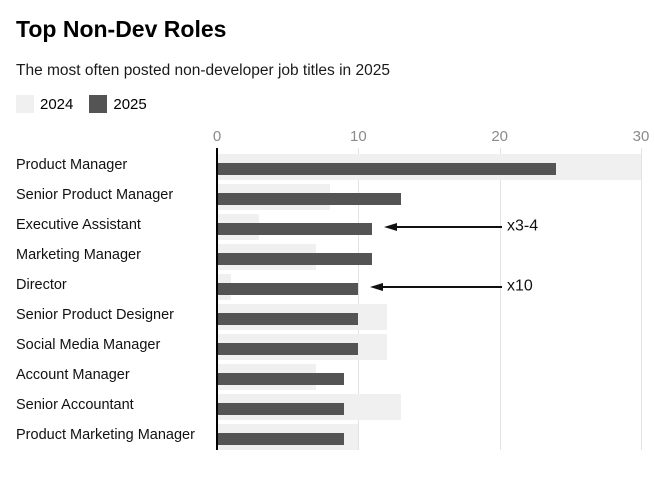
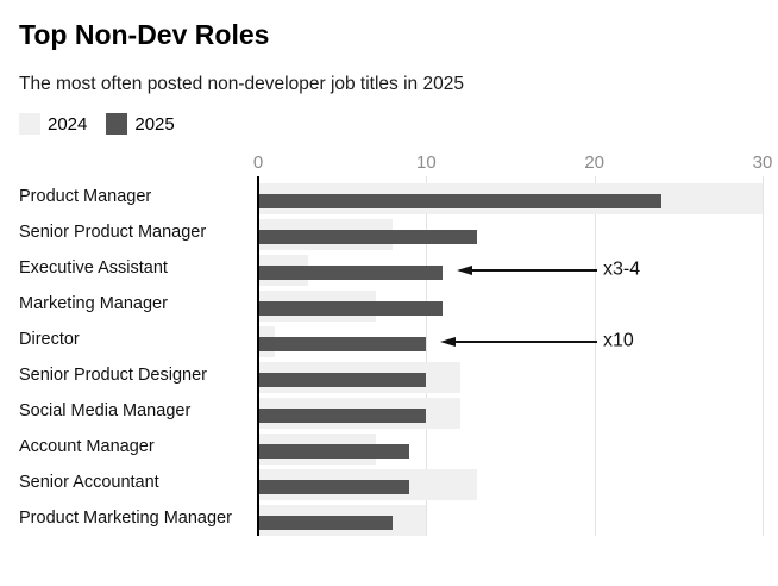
2025/Product Marketing Manager: 9 -> 8
